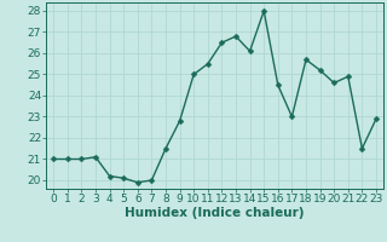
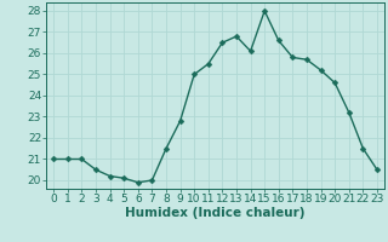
3: 21.1 -> 20.5
16: 24.5 -> 26.6
17: 23.0 -> 25.8
21: 24.9 -> 23.2
23: 22.9 -> 20.5
